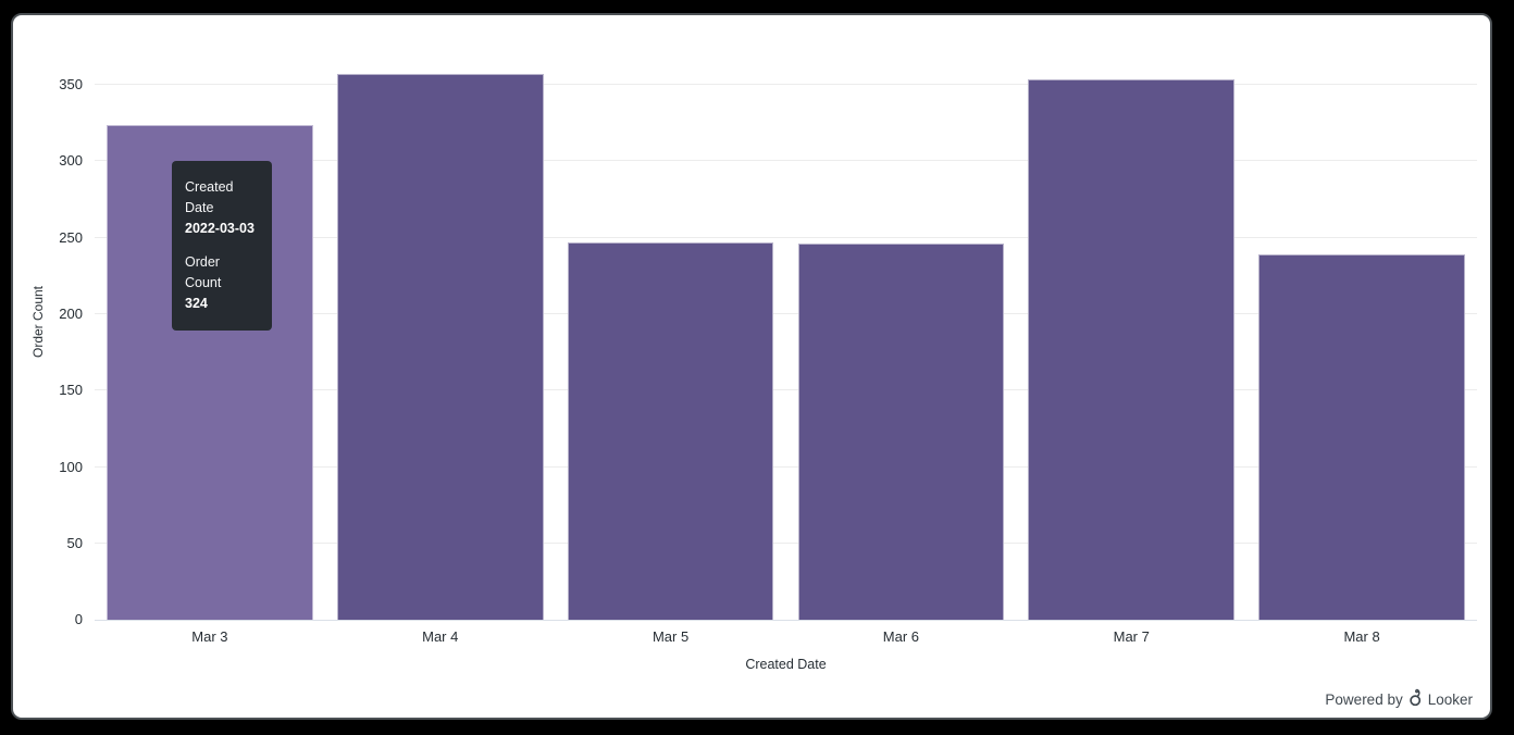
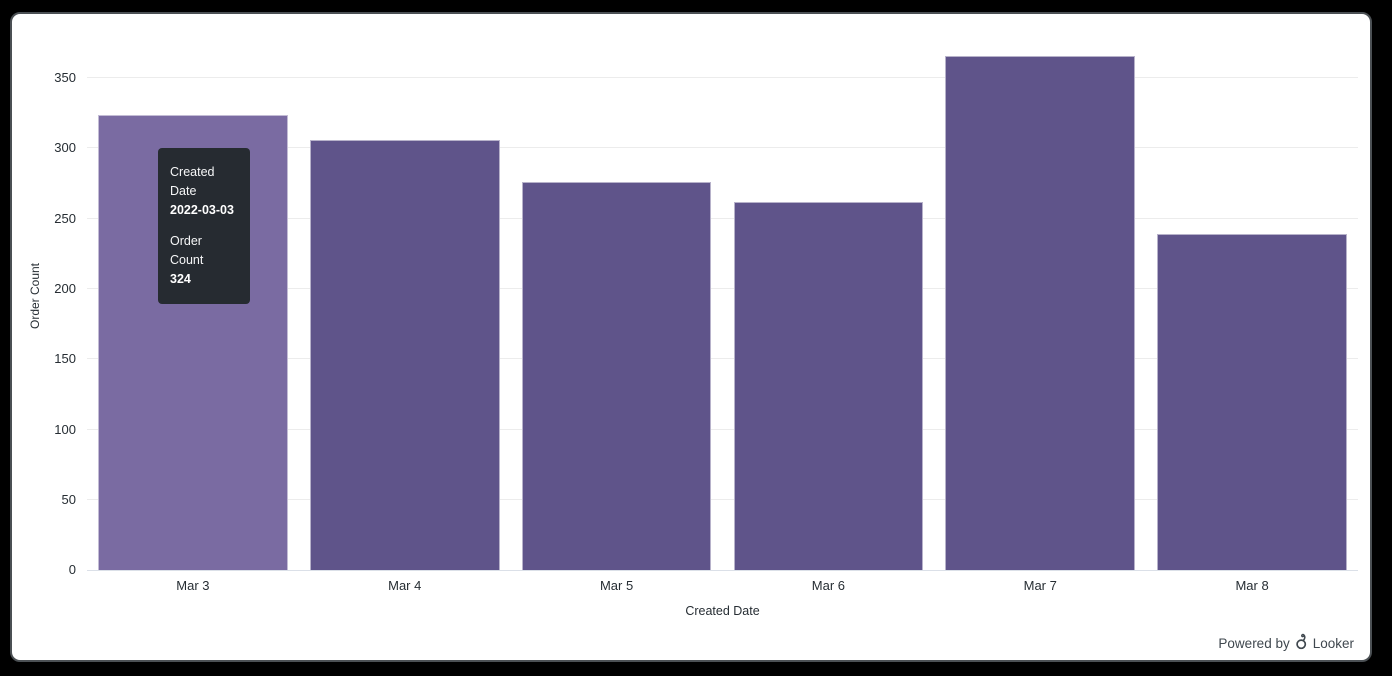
Mar 4: 357 -> 306
Mar 5: 247 -> 276
Mar 6: 246 -> 262
Mar 7: 354 -> 366
